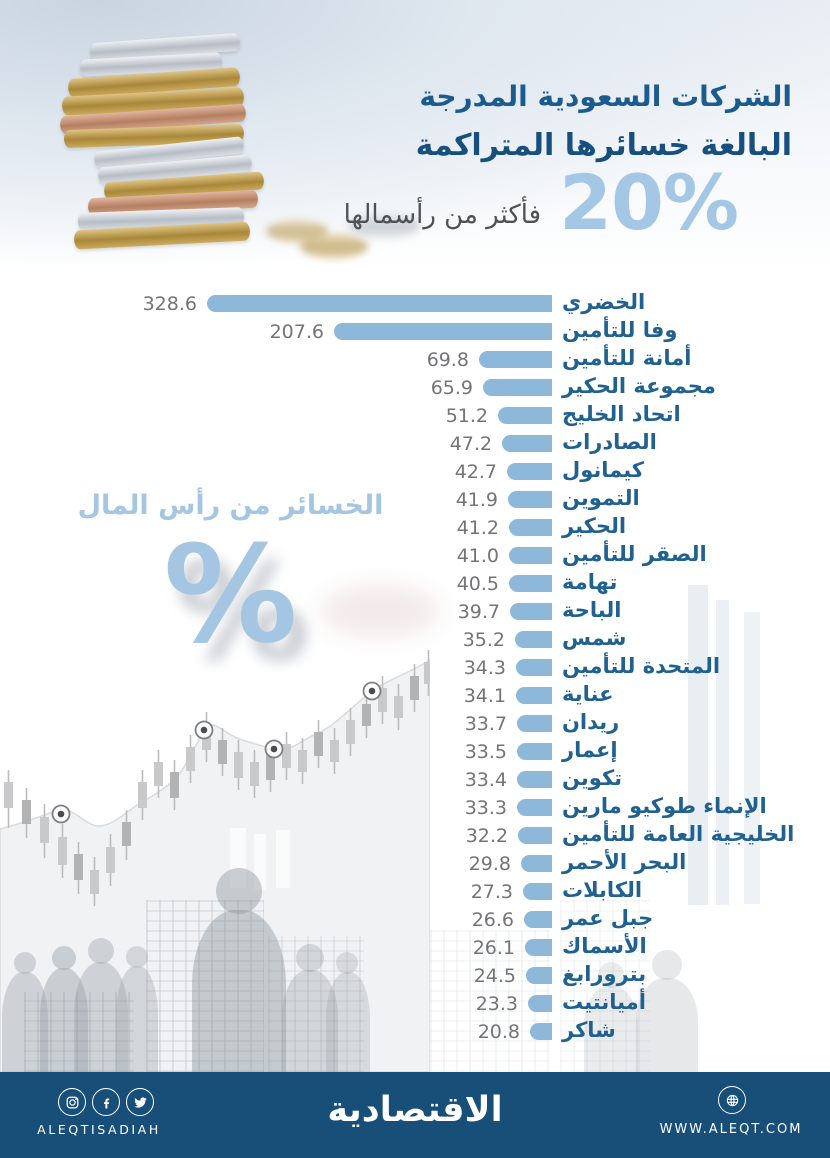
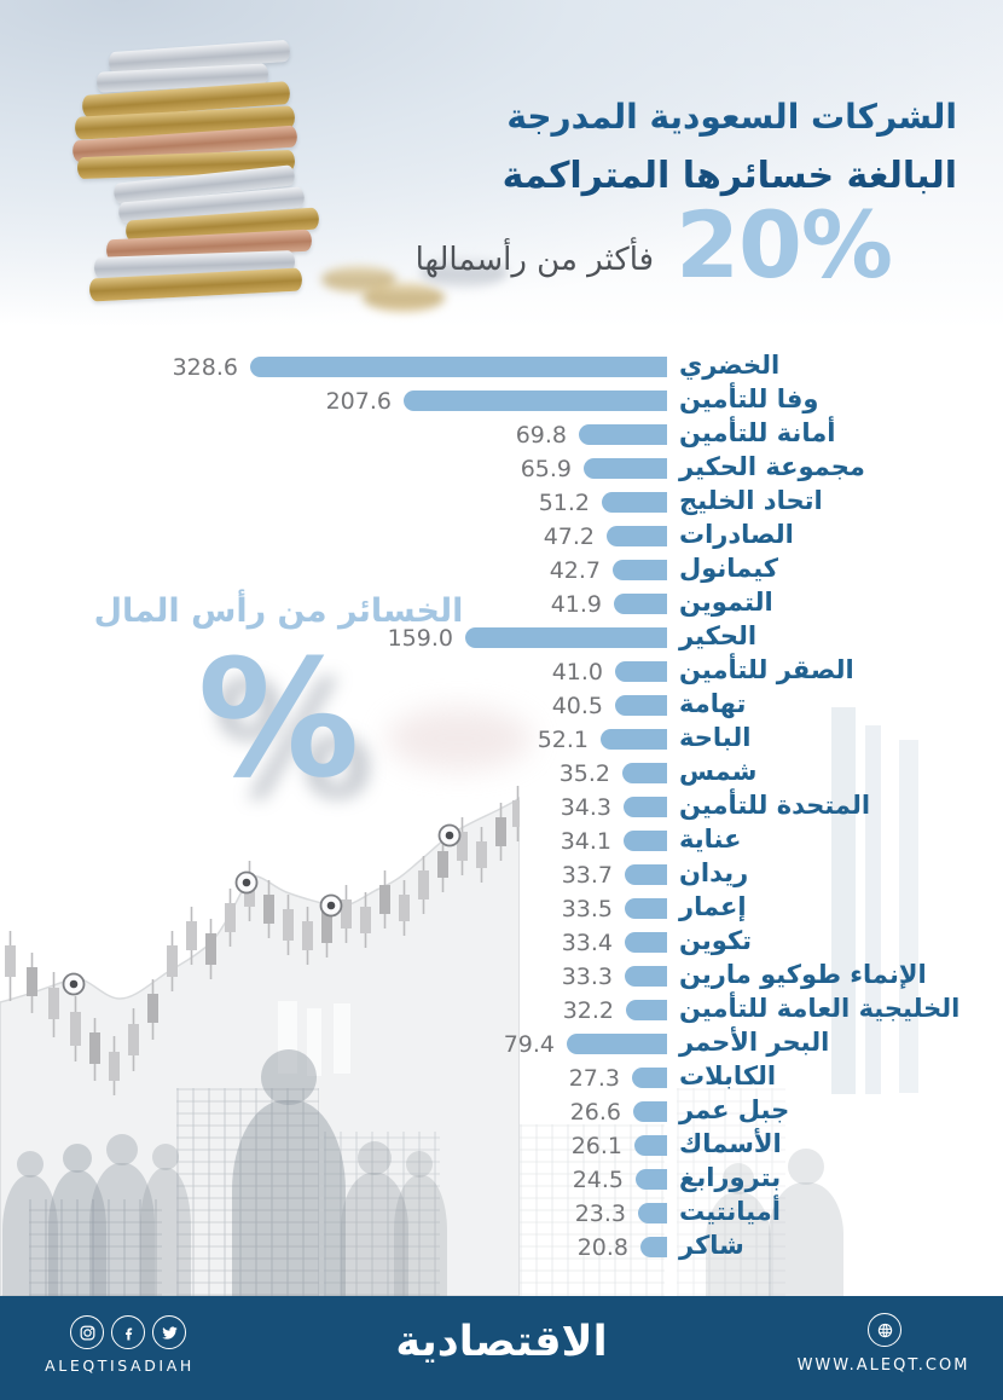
الحكير: 41.2 -> 159.0
الباحة: 39.7 -> 52.1
البحر الأحمر: 29.8 -> 79.4
